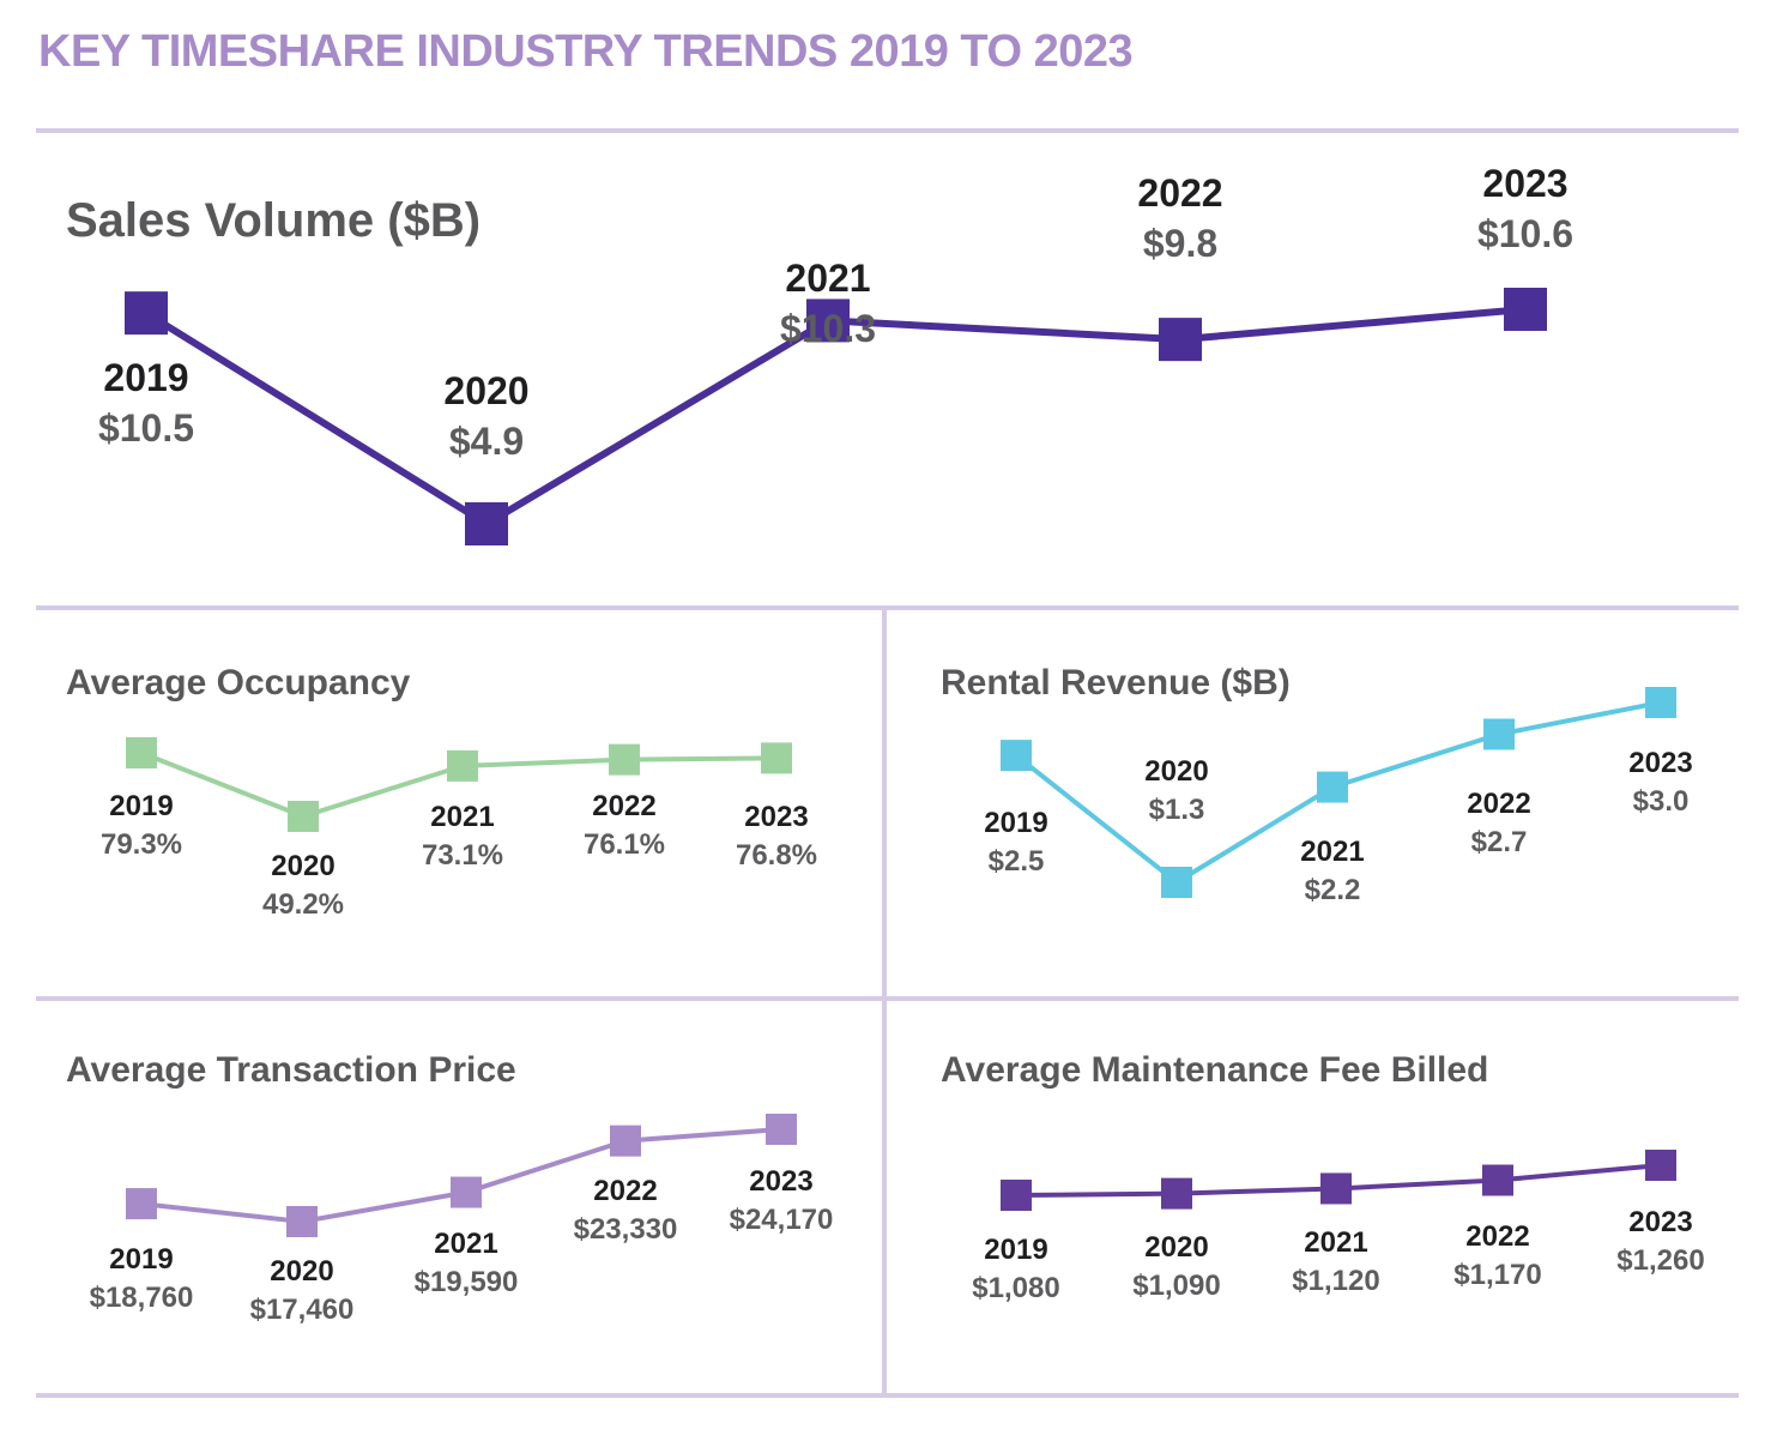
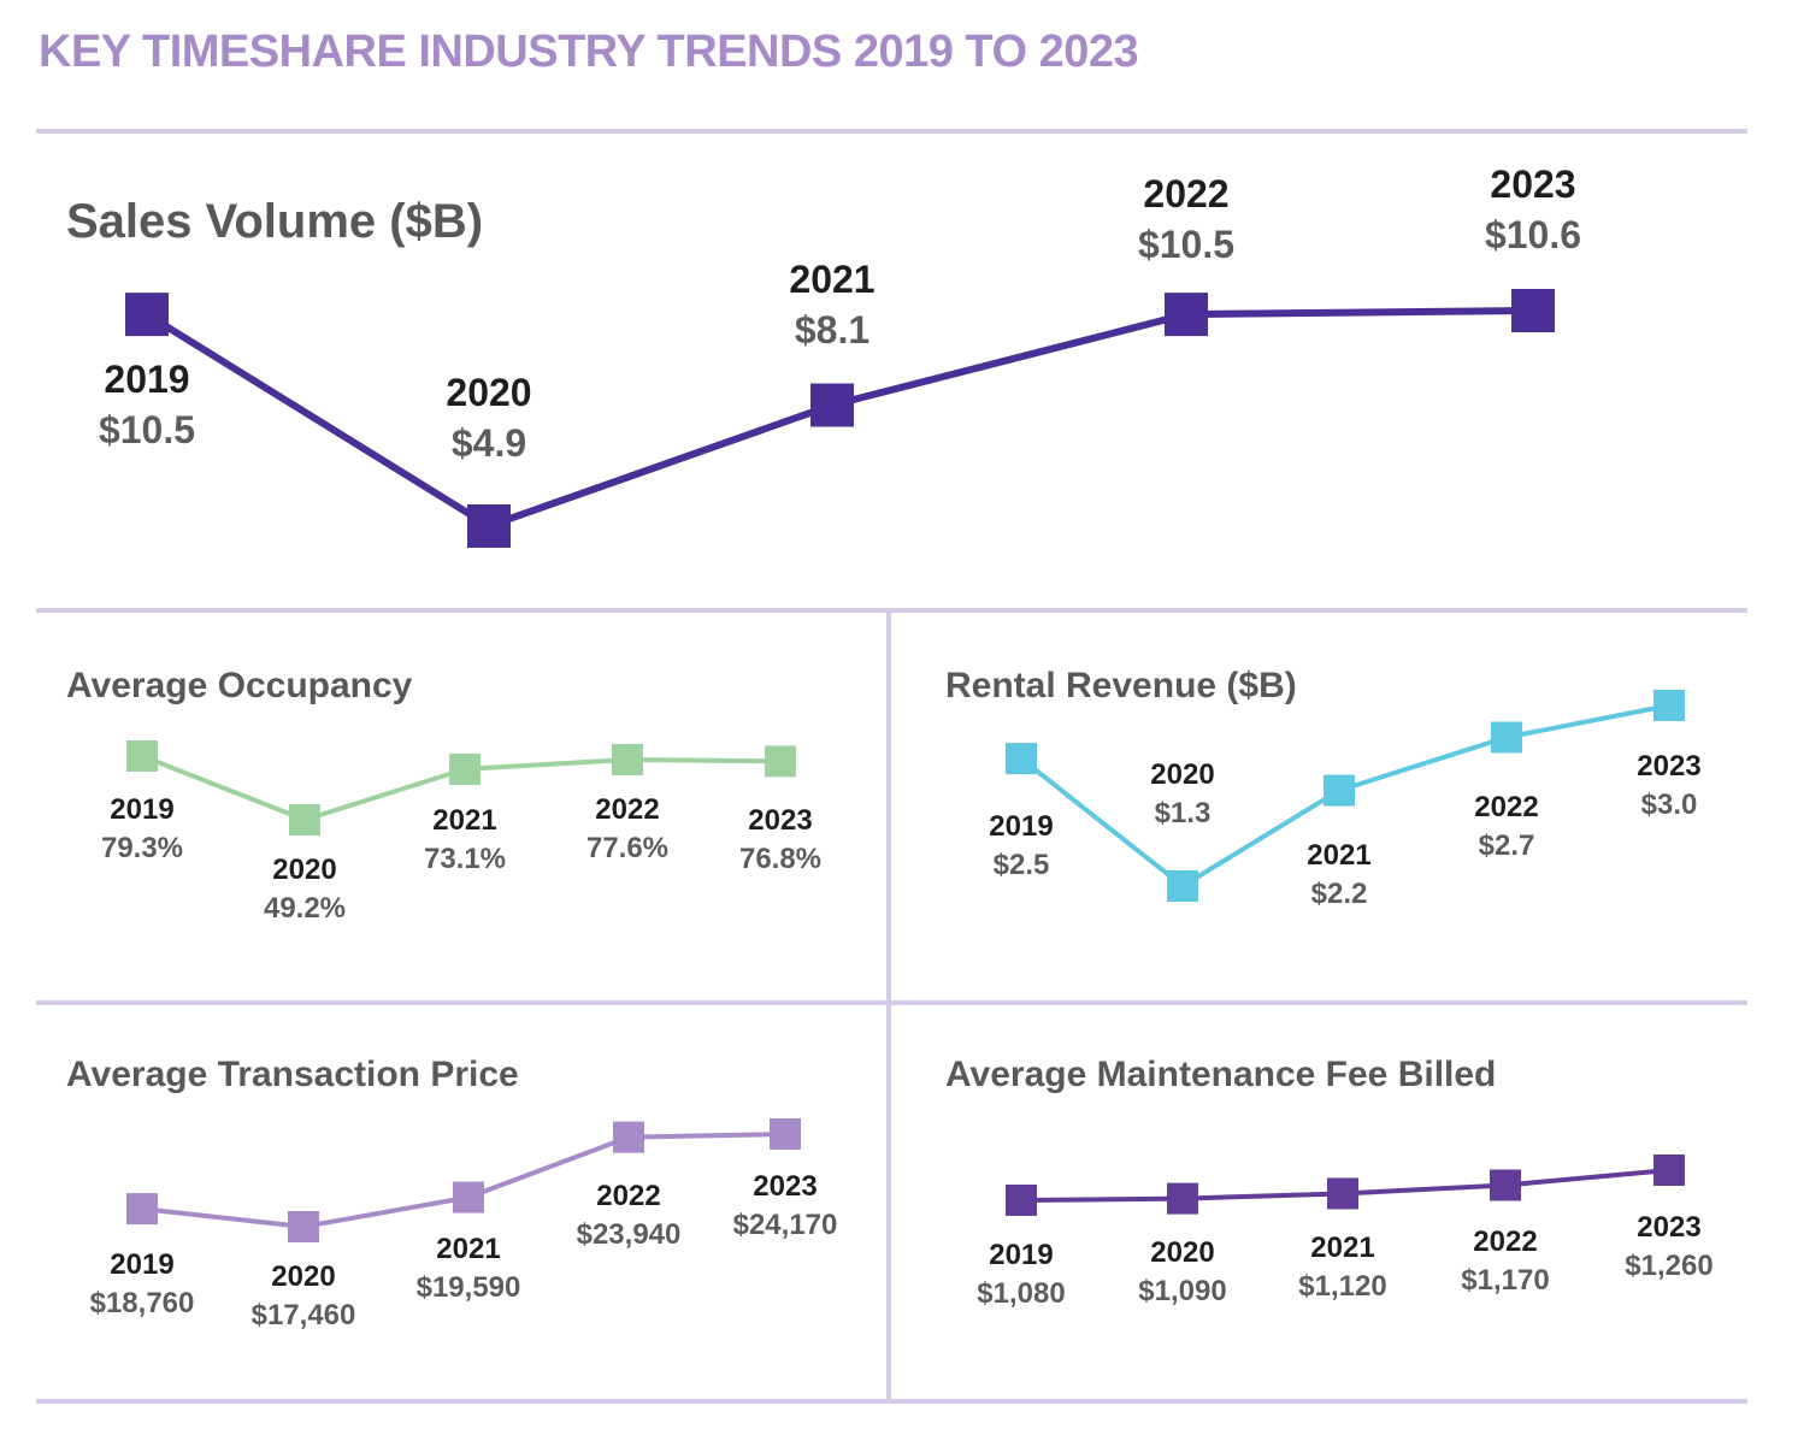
Sales Volume ($B)/2021: $10.3 -> $8.1
Sales Volume ($B)/2022: $9.8 -> $10.5
Average Occupancy/2022: 76.1% -> 77.6%
Average Transaction Price/2022: $23,330 -> $23,940
